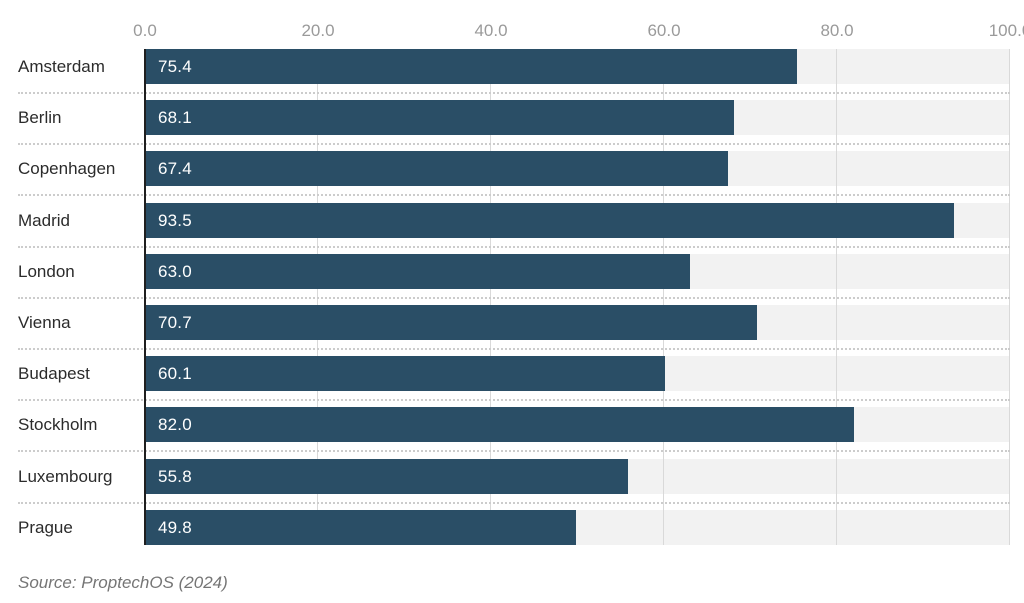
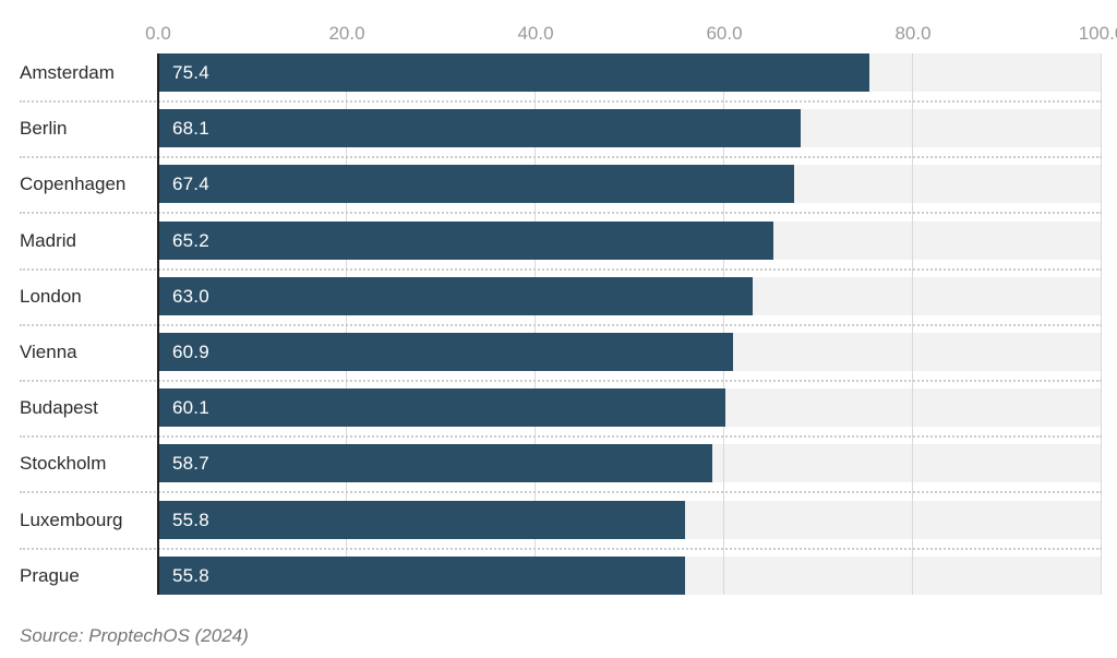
Madrid: 93.5 -> 65.2
Vienna: 70.7 -> 60.9
Stockholm: 82.0 -> 58.7
Prague: 49.8 -> 55.8
